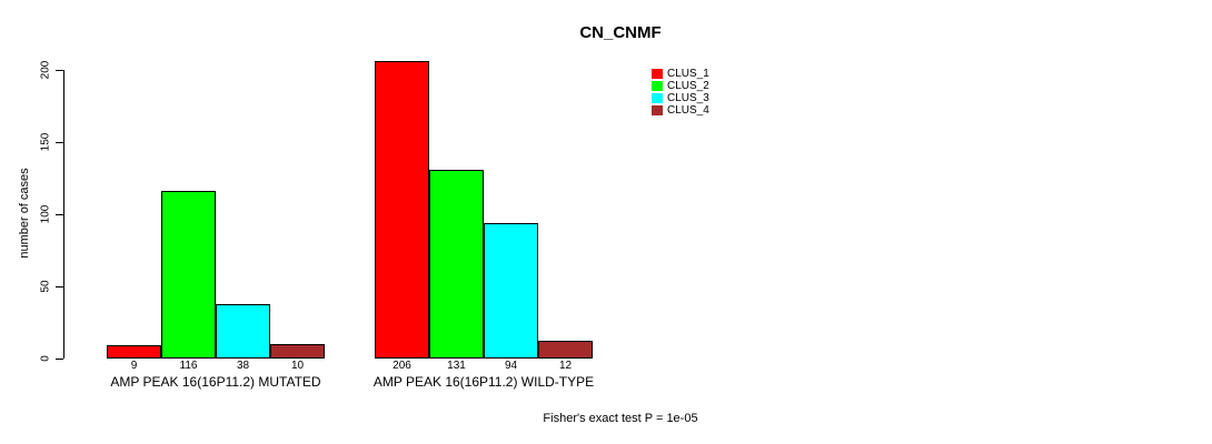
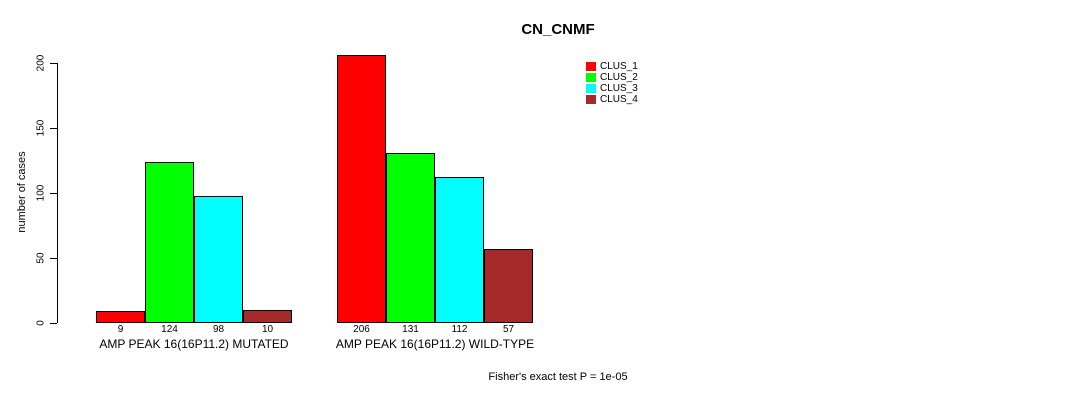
CLUS_2/AMP PEAK 16(16P11.2) MUTATED: 116 -> 124
CLUS_3/AMP PEAK 16(16P11.2) MUTATED: 38 -> 98
CLUS_3/AMP PEAK 16(16P11.2) WILD-TYPE: 94 -> 112
CLUS_4/AMP PEAK 16(16P11.2) WILD-TYPE: 12 -> 57
